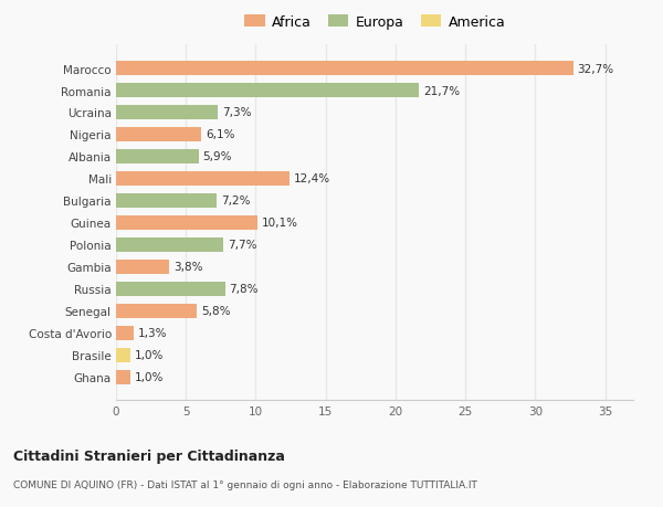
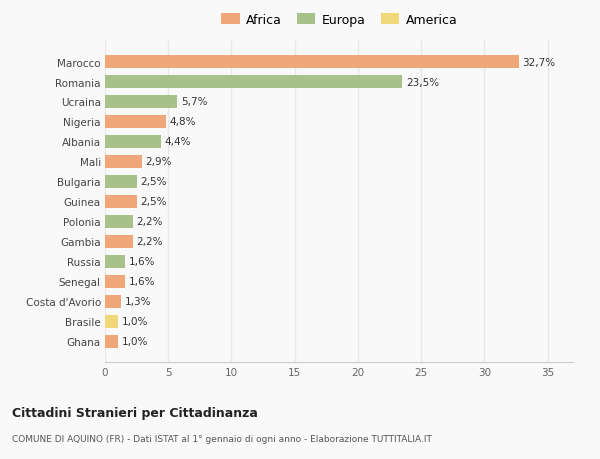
Romania: 21,7% -> 23,5%
Ucraina: 7,3% -> 5,7%
Nigeria: 6,1% -> 4,8%
Albania: 5,9% -> 4,4%
Mali: 12,4% -> 2,9%
Bulgaria: 7,2% -> 2,5%
Guinea: 10,1% -> 2,5%
Polonia: 7,7% -> 2,2%
Gambia: 3,8% -> 2,2%
Russia: 7,8% -> 1,6%
Senegal: 5,8% -> 1,6%
